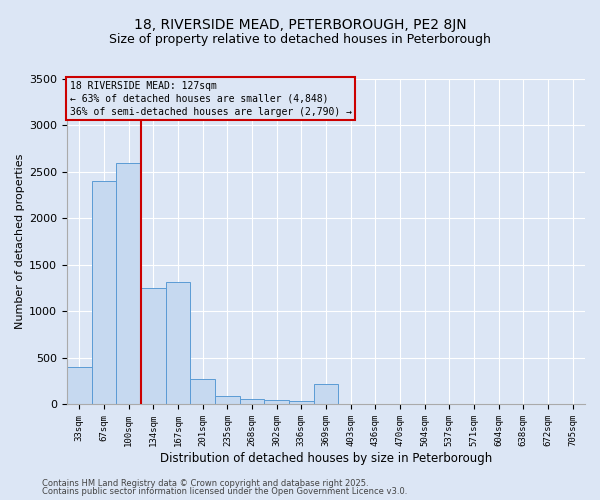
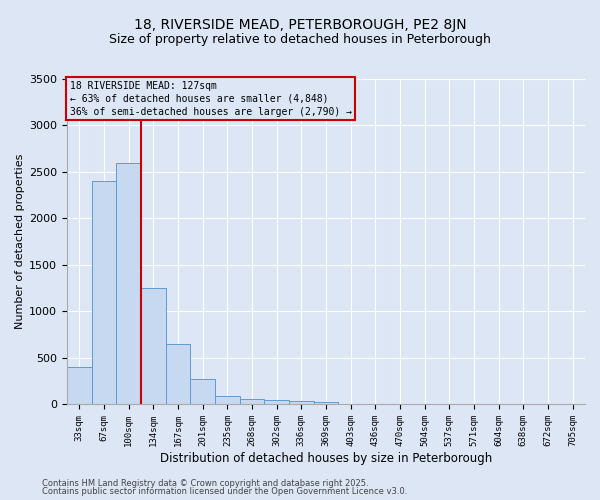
167sqm: 1320 -> 650
369sqm: 220 -> 30
